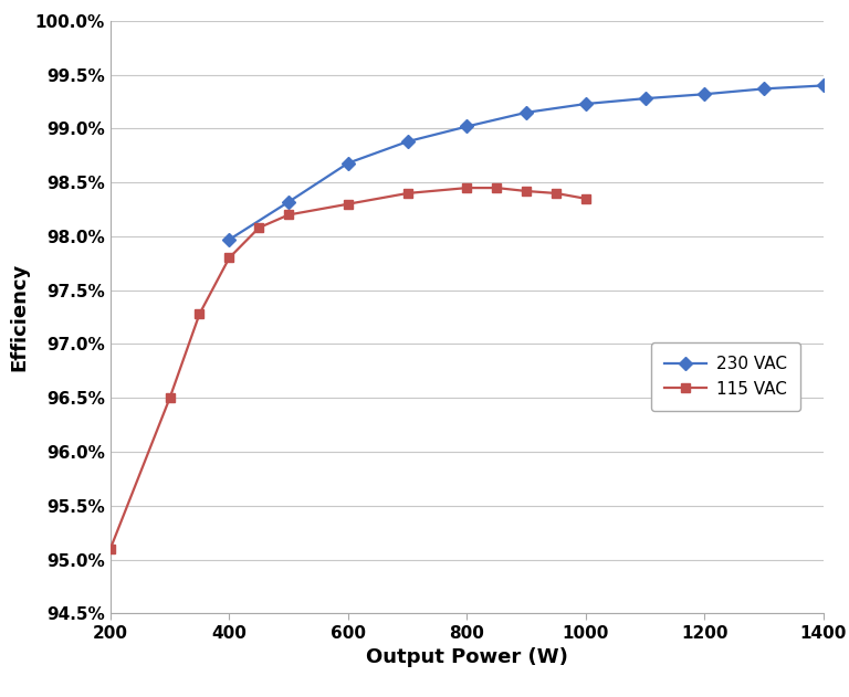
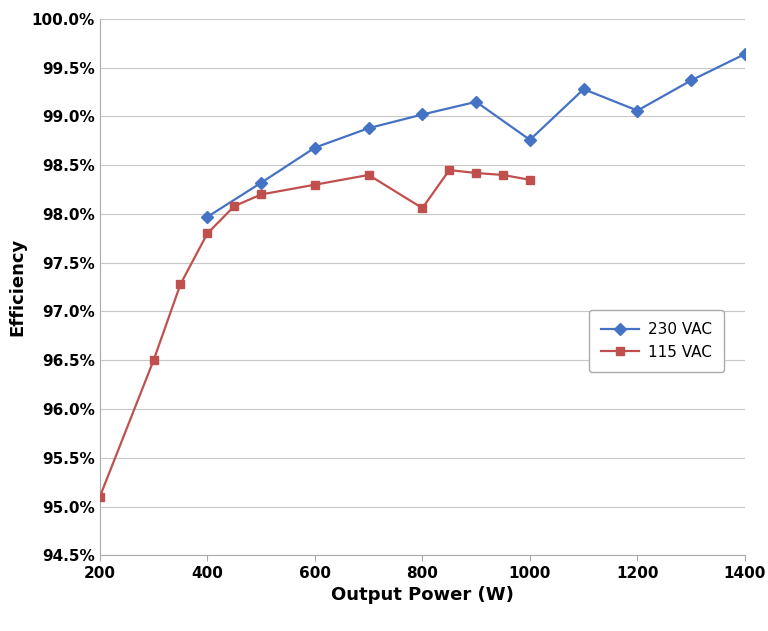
115 VAC/800: 98.45% -> 98.06%
230 VAC/1000: 99.23% -> 98.76%
230 VAC/1200: 99.32% -> 99.06%
230 VAC/1400: 99.40% -> 99.64%
